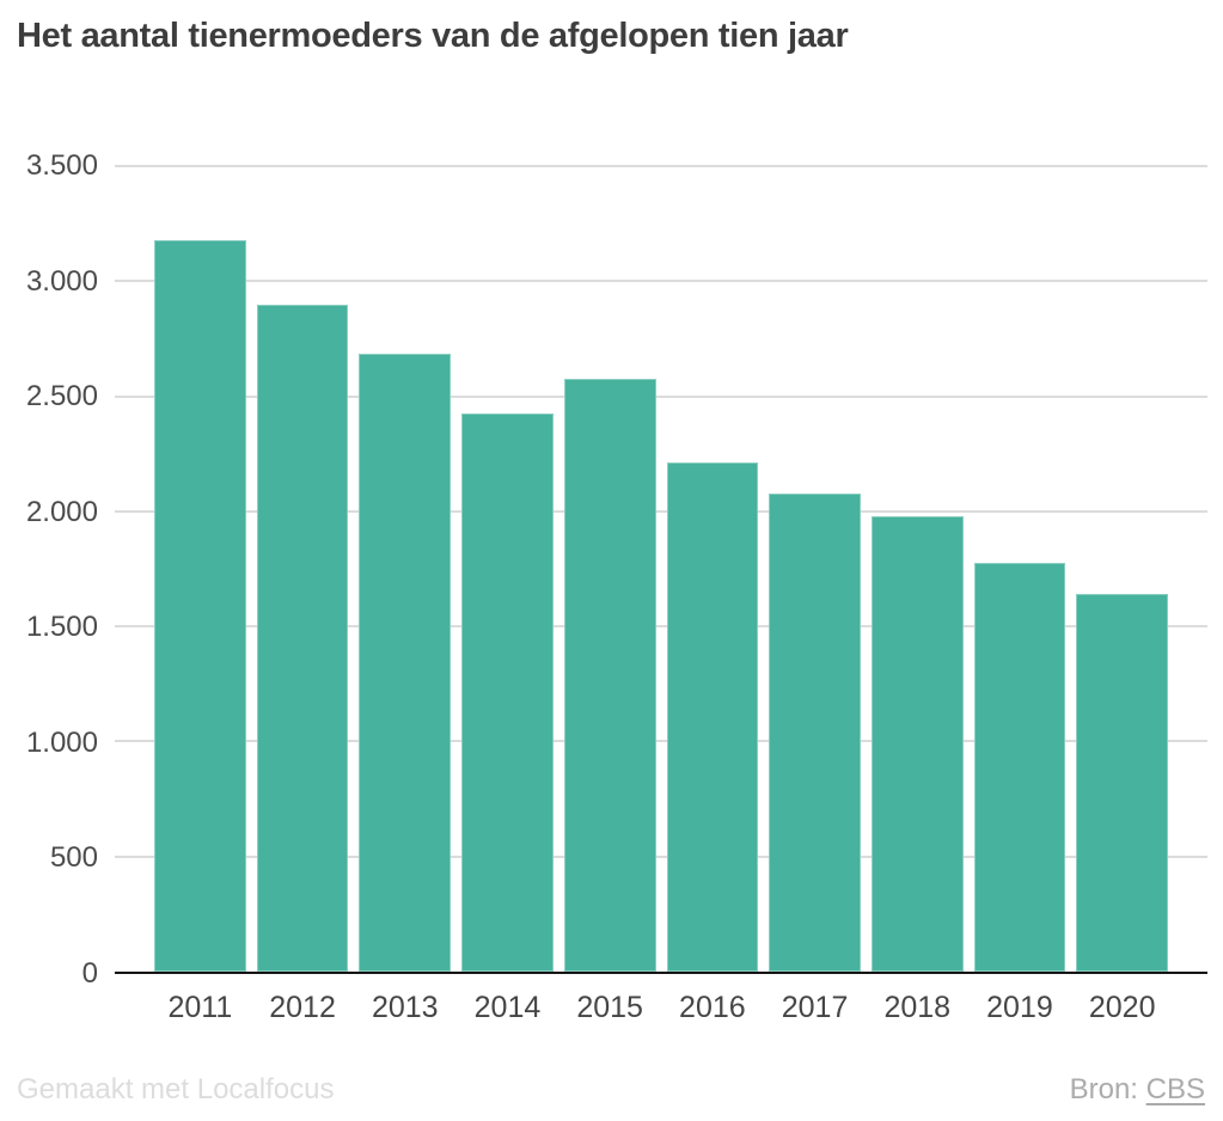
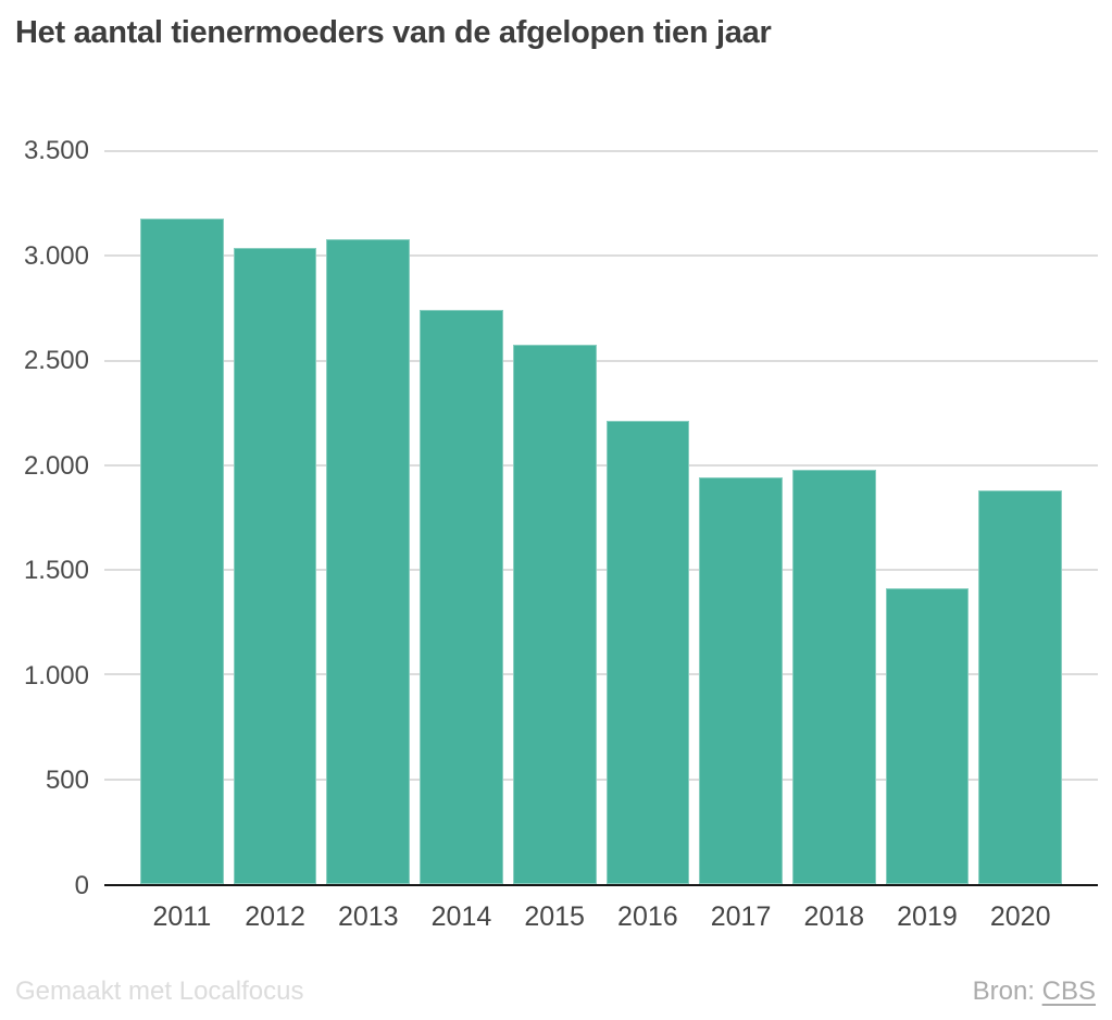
2012: 2900 -> 3040
2013: 2680 -> 3080
2014: 2420 -> 2740
2017: 2080 -> 1940
2019: 1780 -> 1410
2020: 1640 -> 1880
